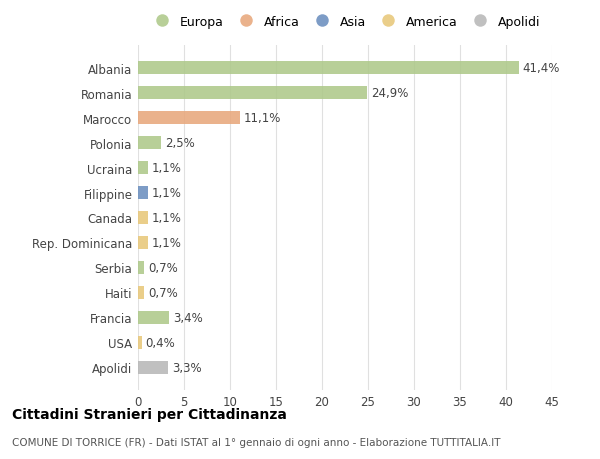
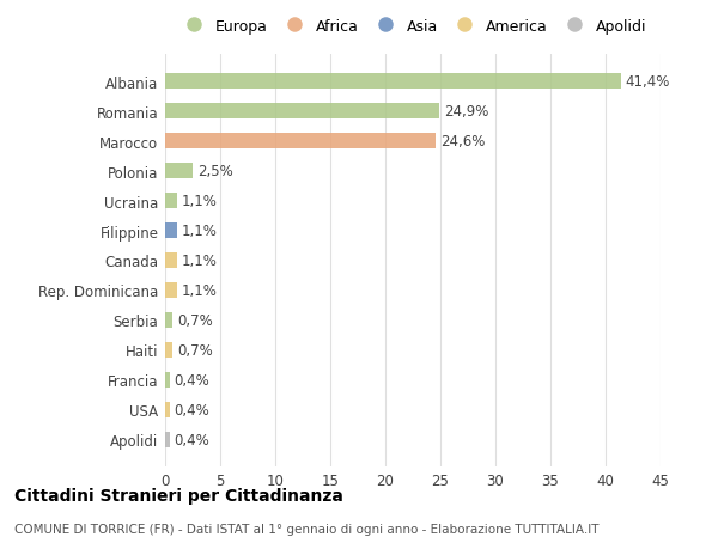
Marocco: 11,1% -> 24,6%
Francia: 3,4% -> 0,4%
Apolidi: 3,3% -> 0,4%
